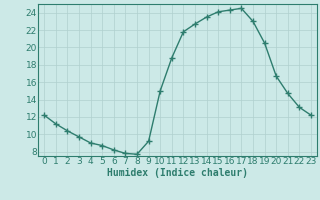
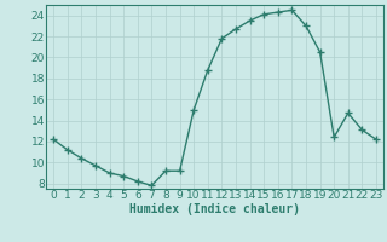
8: 7.7 -> 9.2
20: 16.7 -> 12.4
